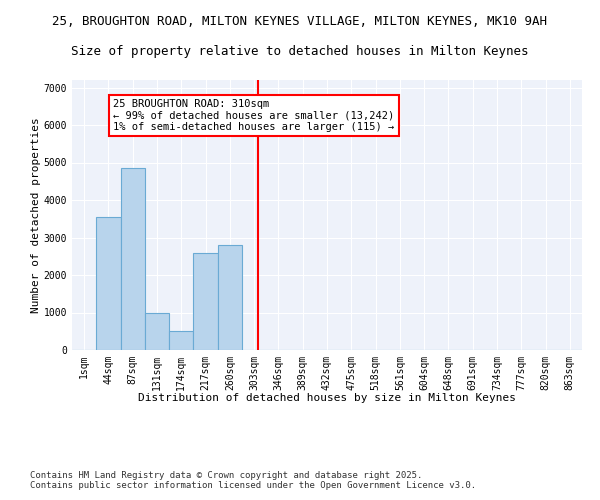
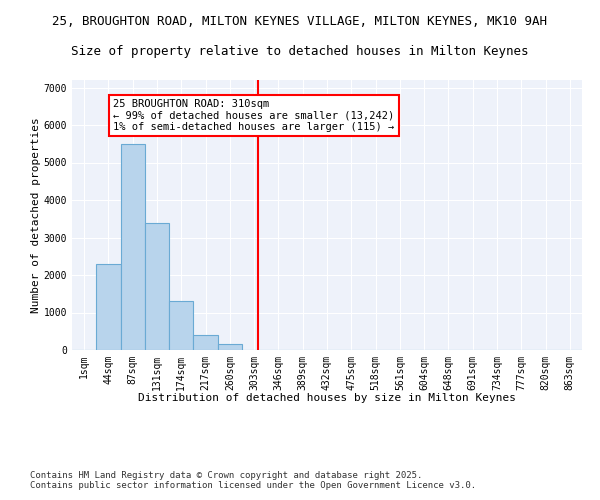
44sqm: 3550 -> 2300
87sqm: 4850 -> 5500
131sqm: 1000 -> 3400
174sqm: 500 -> 1300
217sqm: 2600 -> 400
260sqm: 2800 -> 150
